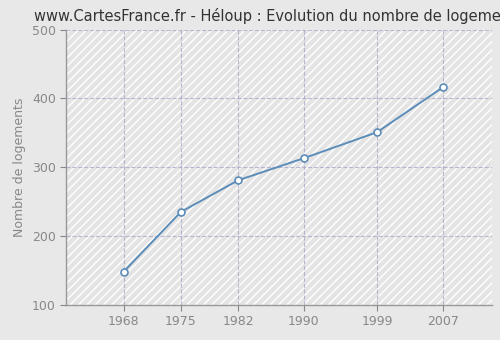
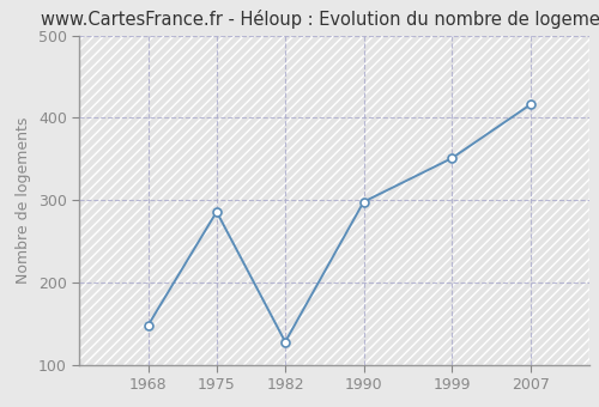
1975: 235 -> 286
1982: 281 -> 128
1990: 313 -> 298
